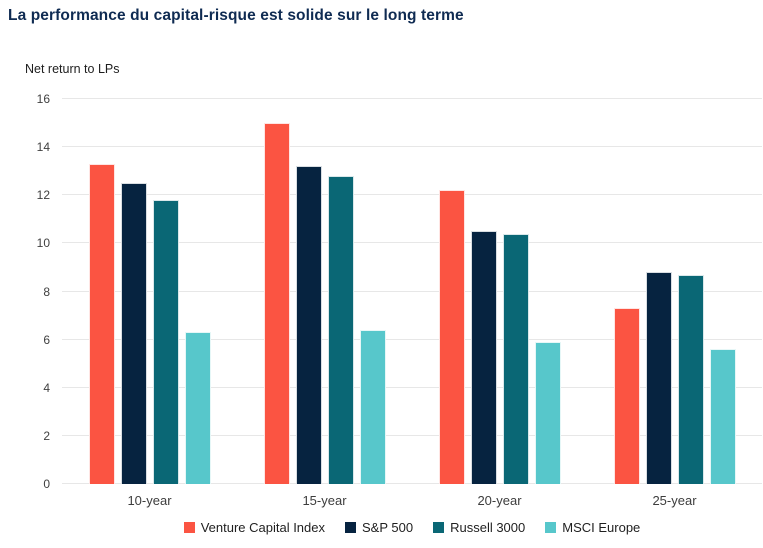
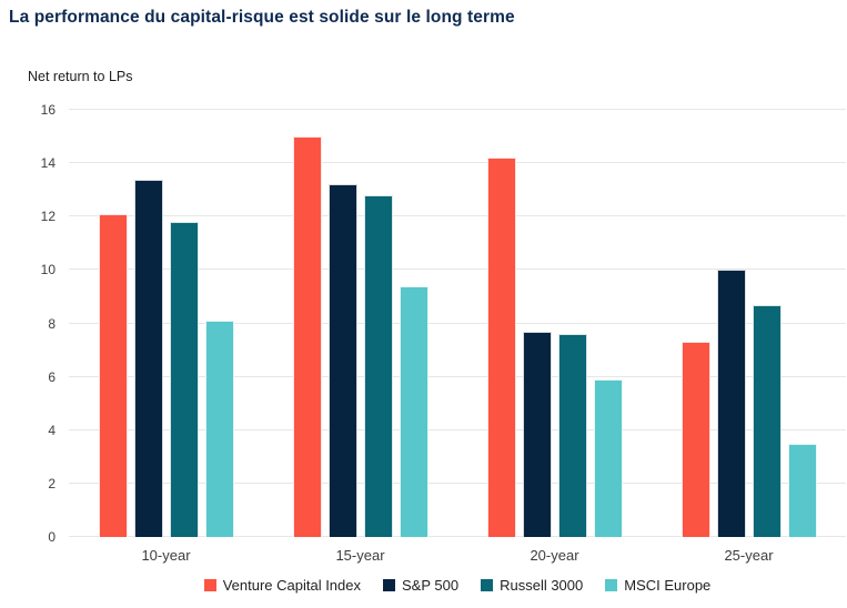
Venture Capital Index/10-year: 13.3 -> 12.1
S&P 500/10-year: 12.5 -> 13.4
MSCI Europe/10-year: 6.3 -> 8.1
MSCI Europe/15-year: 6.4 -> 9.4
Venture Capital Index/20-year: 12.2 -> 14.2
S&P 500/20-year: 10.5 -> 7.7
Russell 3000/20-year: 10.4 -> 7.6
S&P 500/25-year: 8.8 -> 10.0
MSCI Europe/25-year: 5.6 -> 3.5
